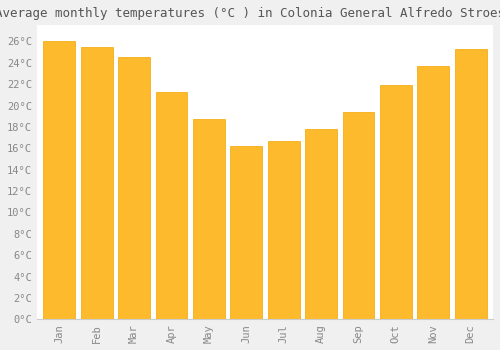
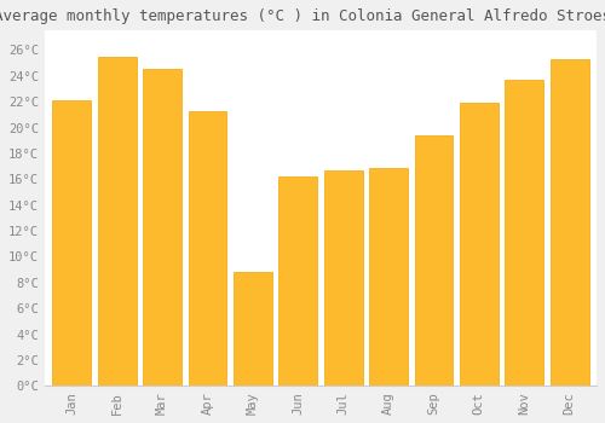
Jan: 26.0°C -> 22.1°C
May: 18.7°C -> 8.8°C
Aug: 17.8°C -> 16.9°C
